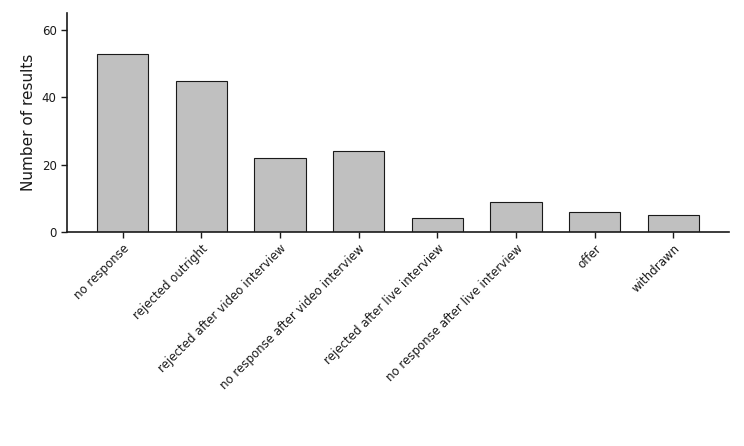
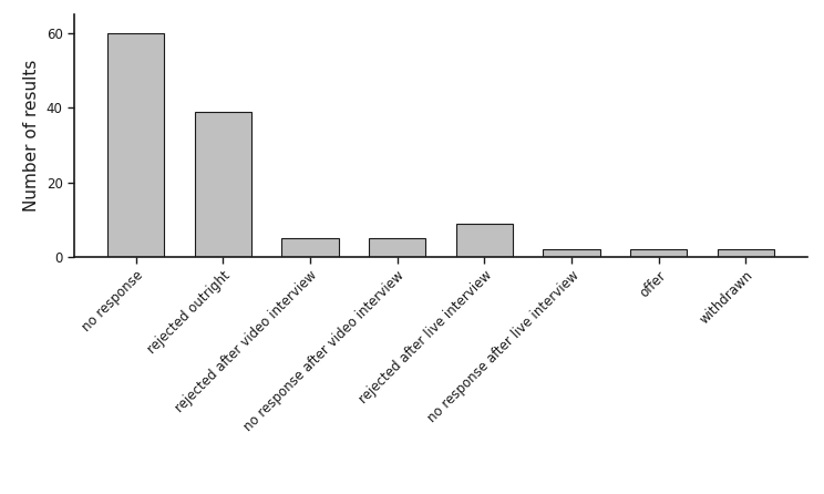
no response: 53 -> 60
rejected outright: 45 -> 39
rejected after video interview: 22 -> 5
no response after video interview: 24 -> 5
rejected after live interview: 4 -> 9
no response after live interview: 9 -> 2
offer: 6 -> 2
withdrawn: 5 -> 2
